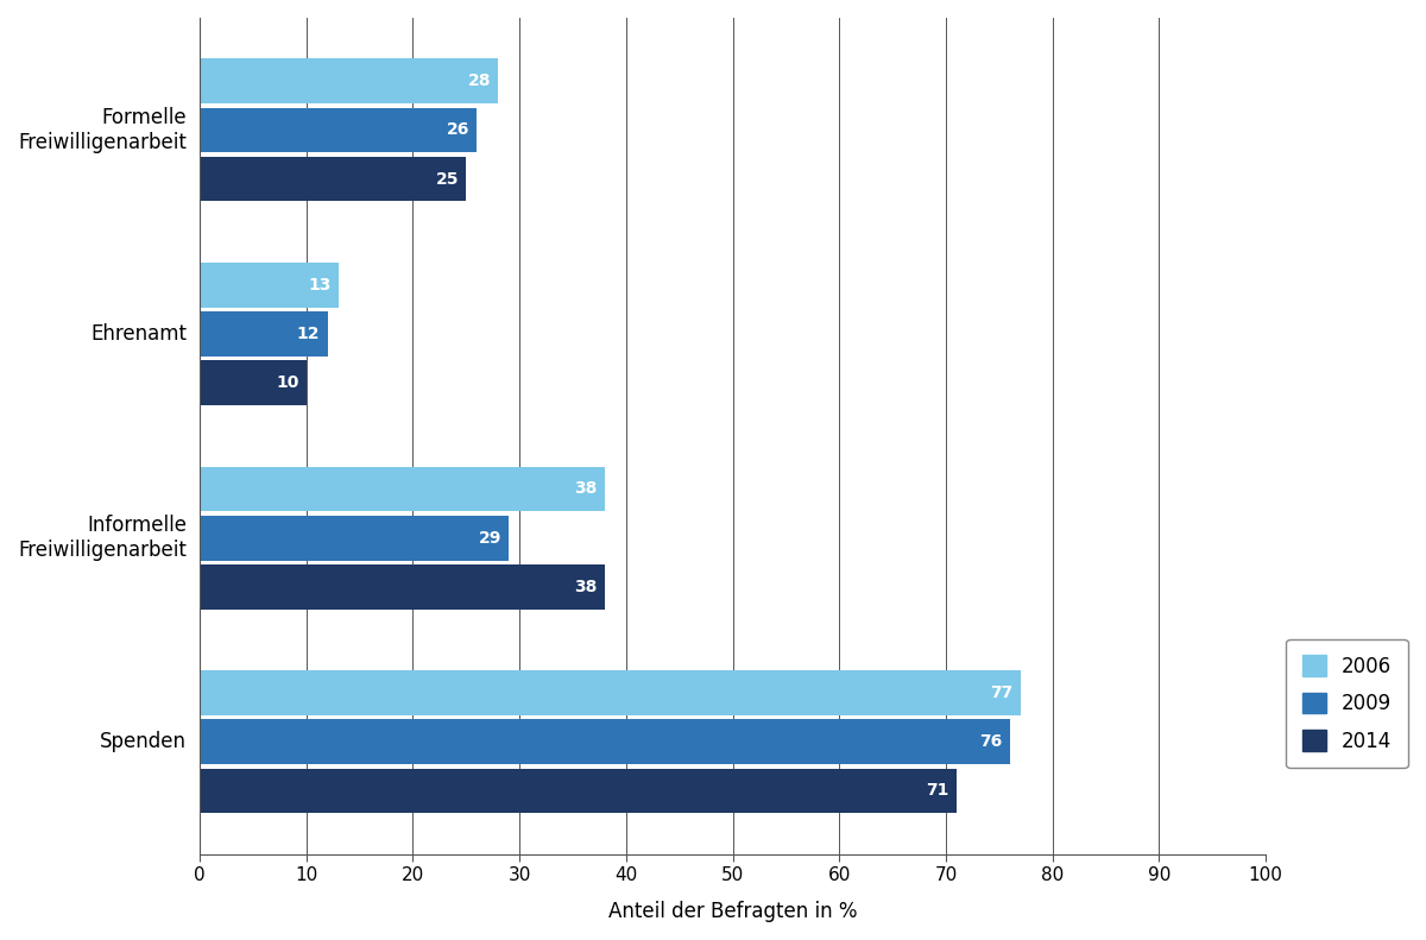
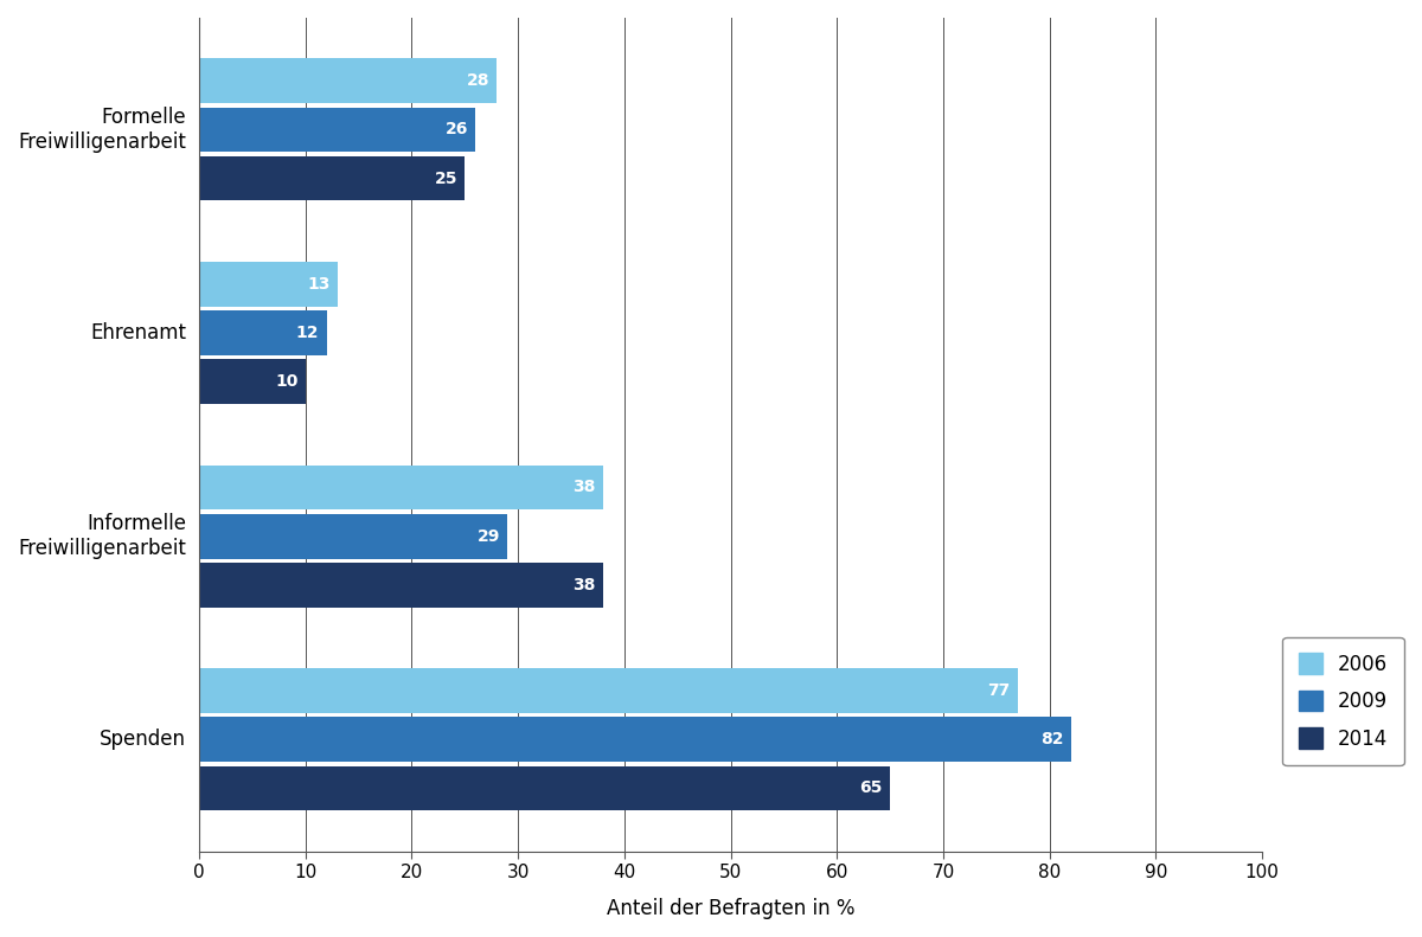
2009/Spenden: 76 -> 82
2014/Spenden: 71 -> 65
